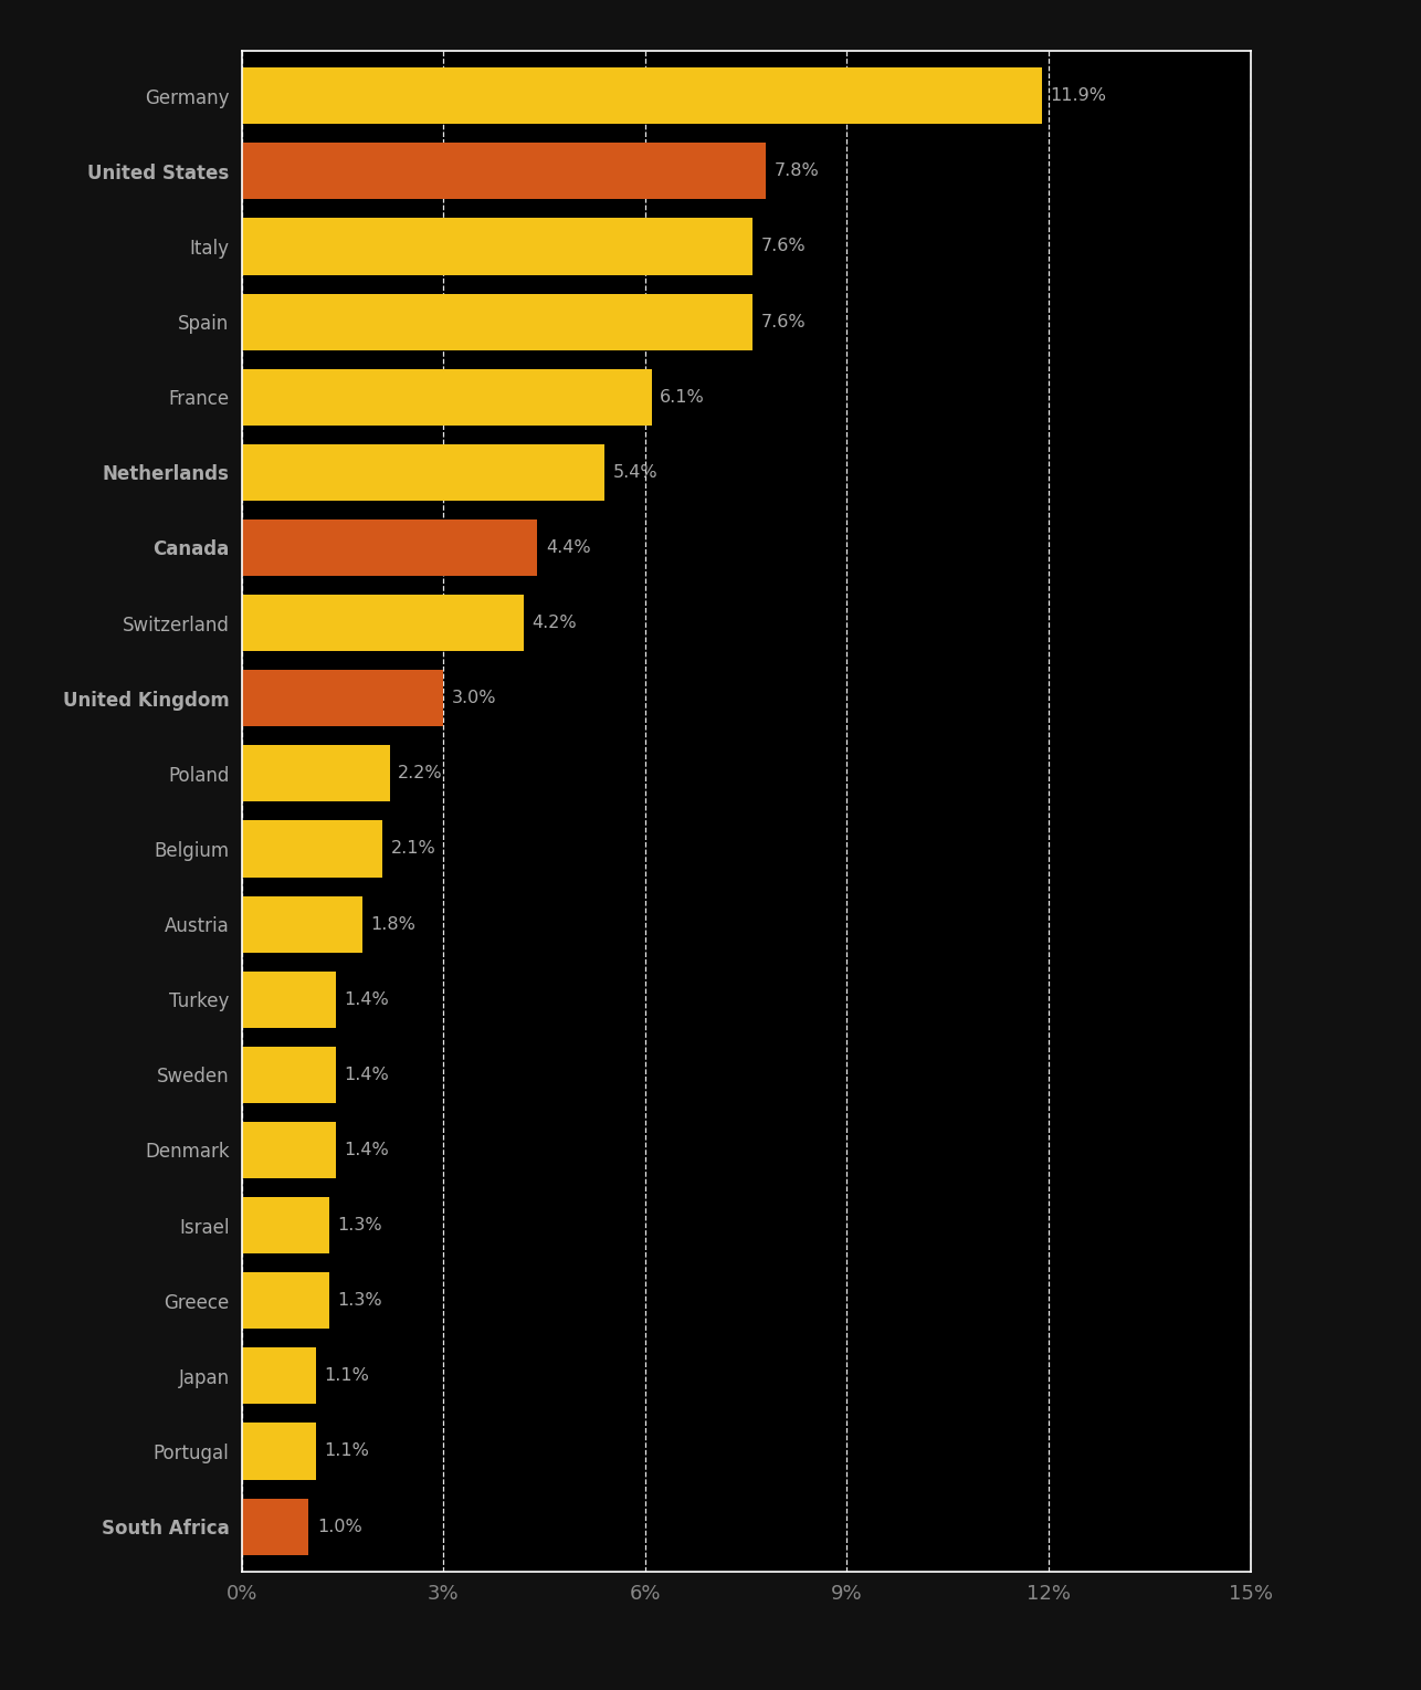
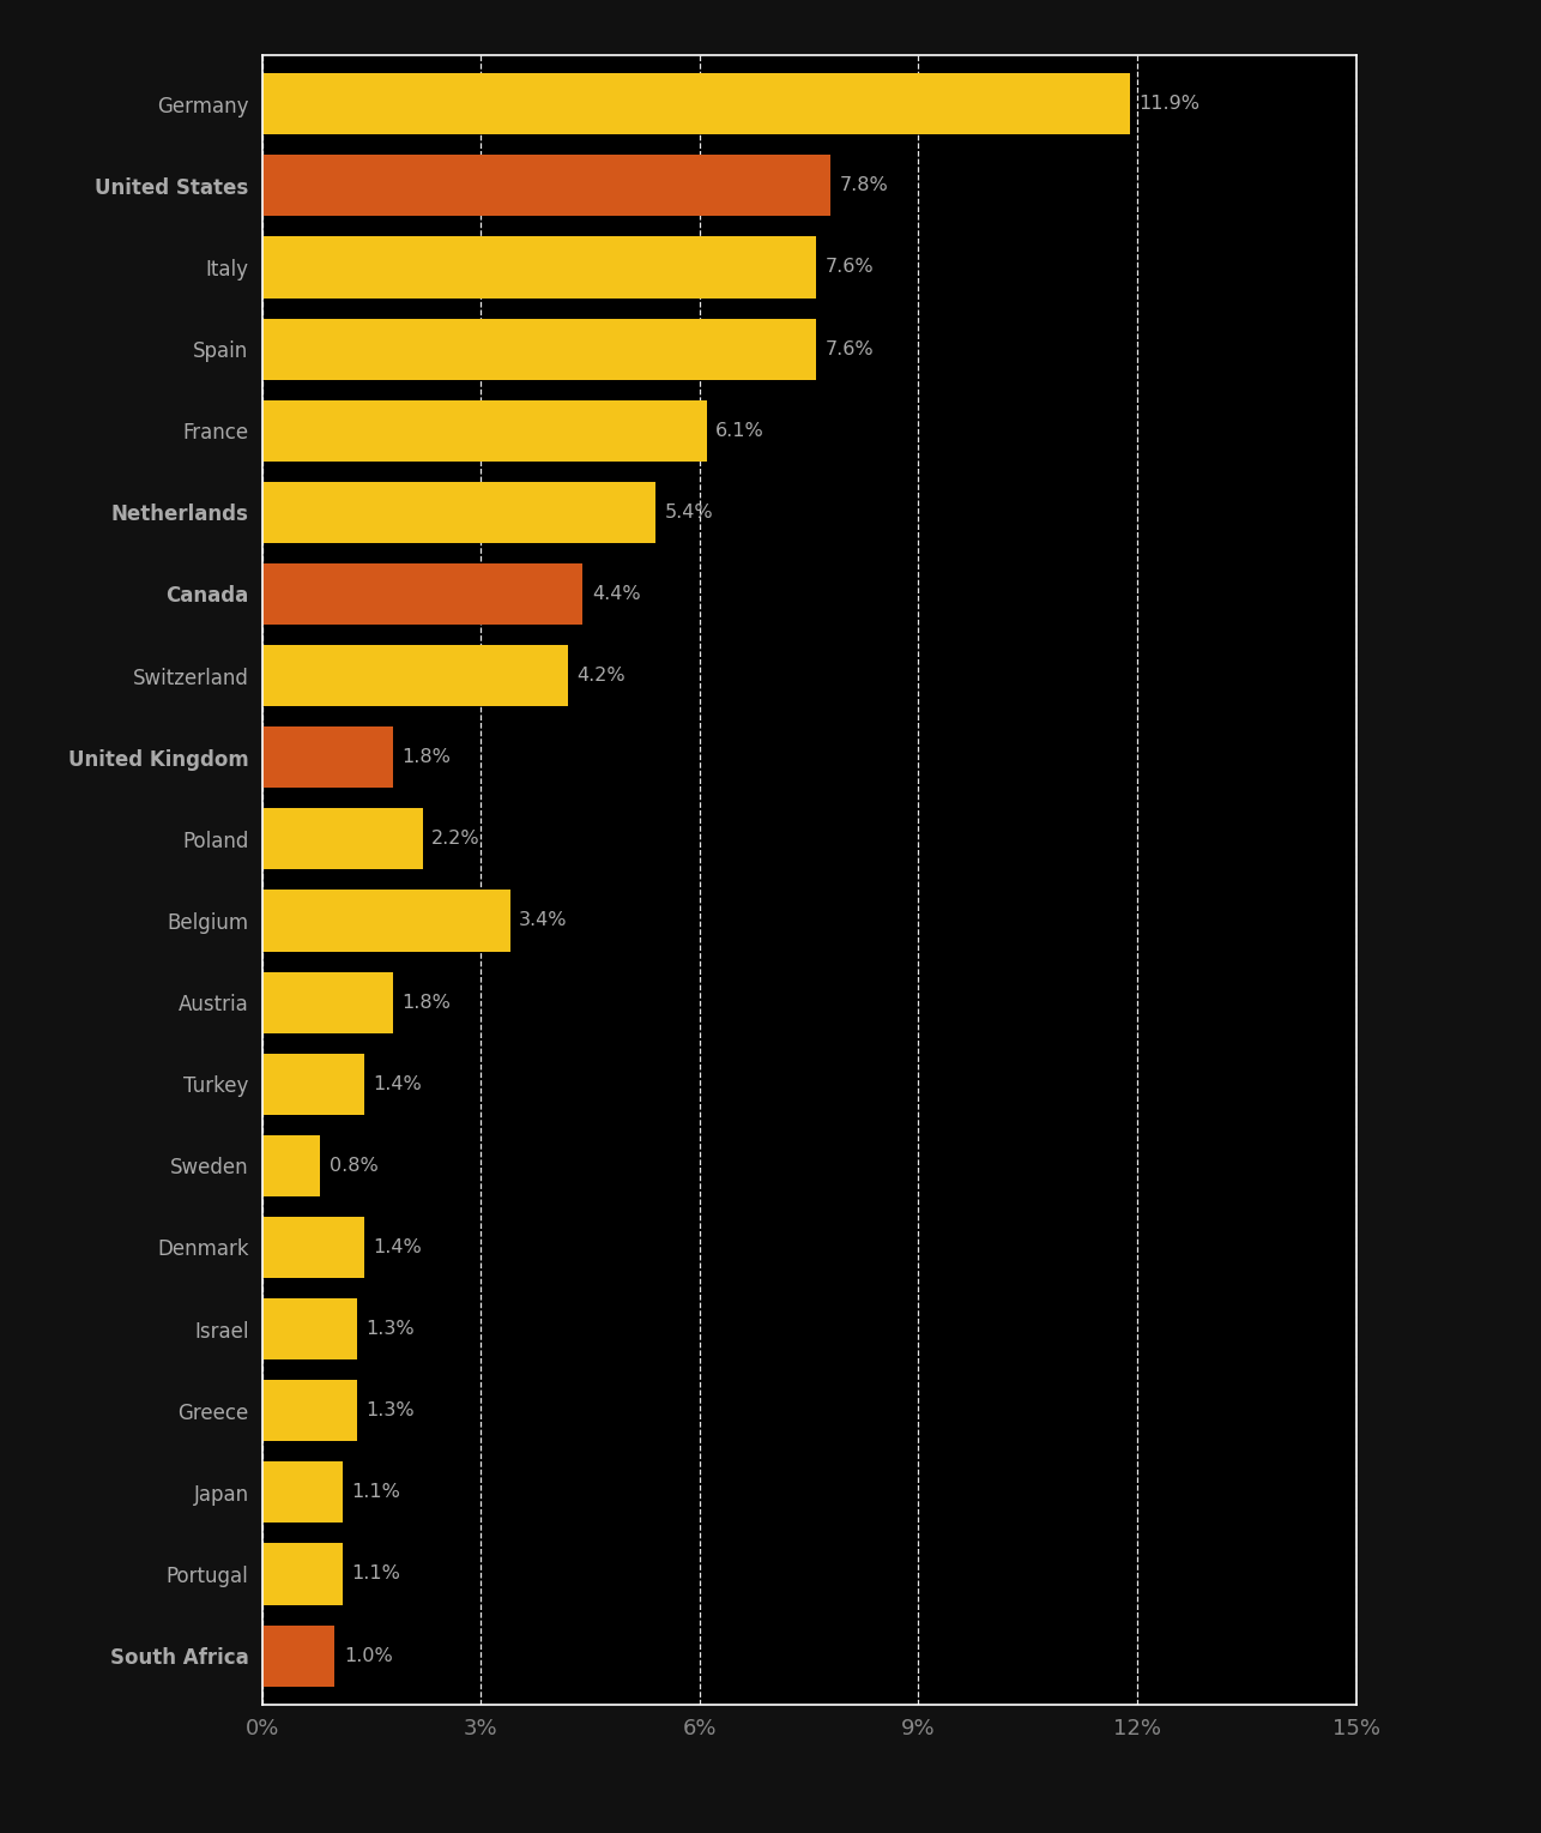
United Kingdom: 3.0% -> 1.8%
Belgium: 2.1% -> 3.4%
Sweden: 1.4% -> 0.8%
